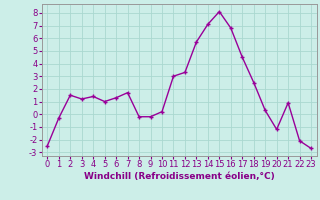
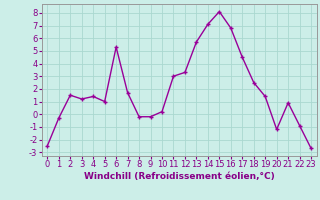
6: 1.3 -> 5.3
19: 0.3 -> 1.4
22: -2.1 -> -0.9
